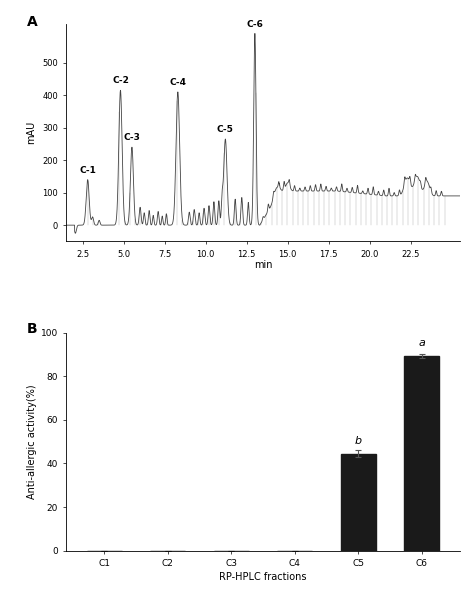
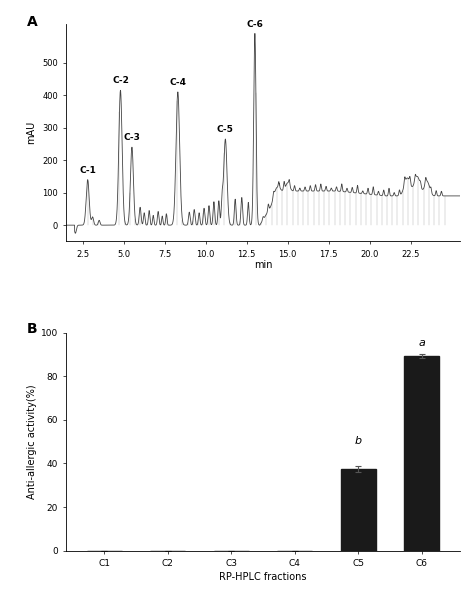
C5: 44.5 -> 37.5
